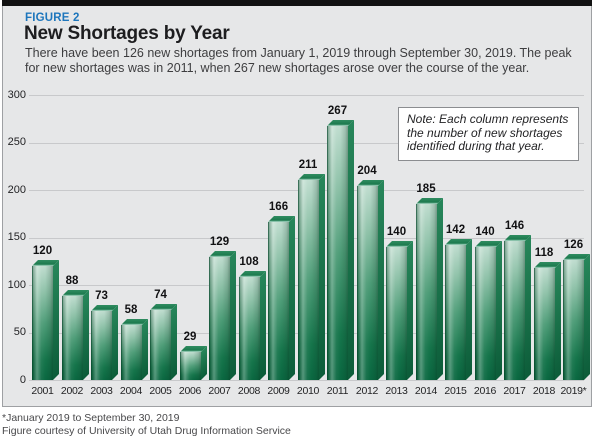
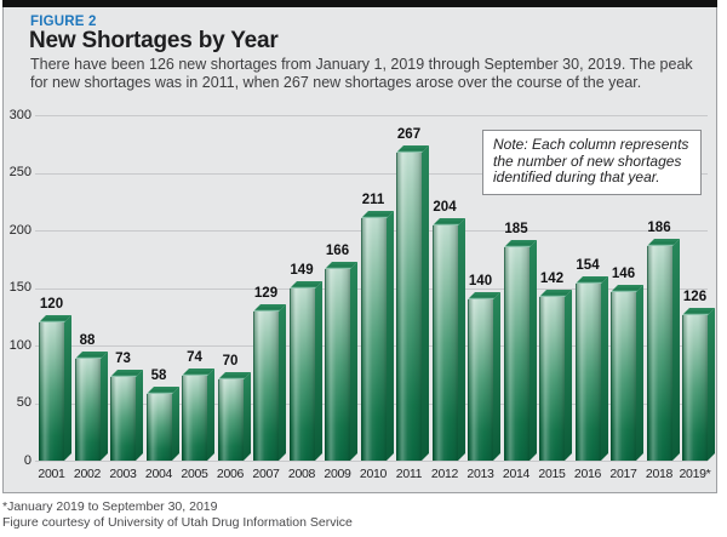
2006: 29 -> 70
2008: 108 -> 149
2016: 140 -> 154
2018: 118 -> 186
